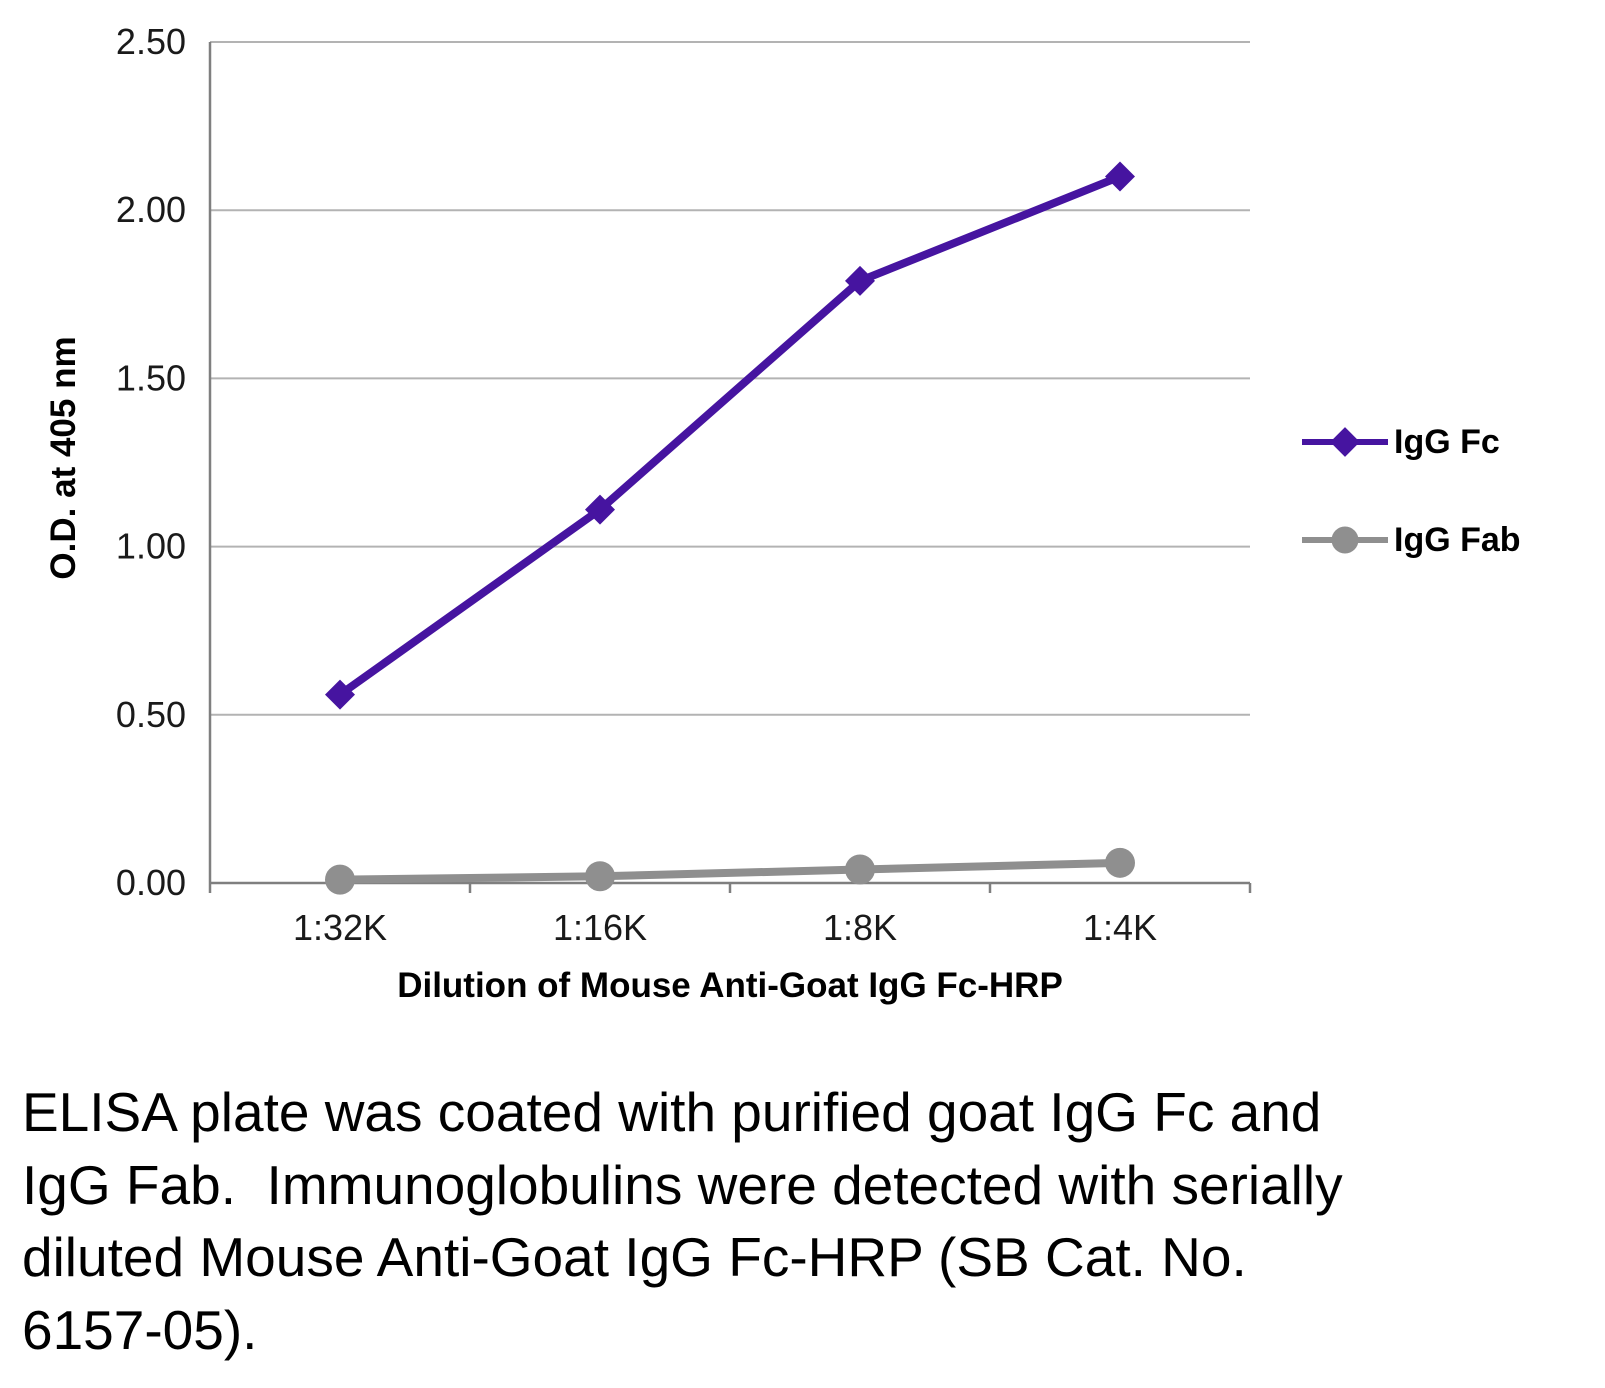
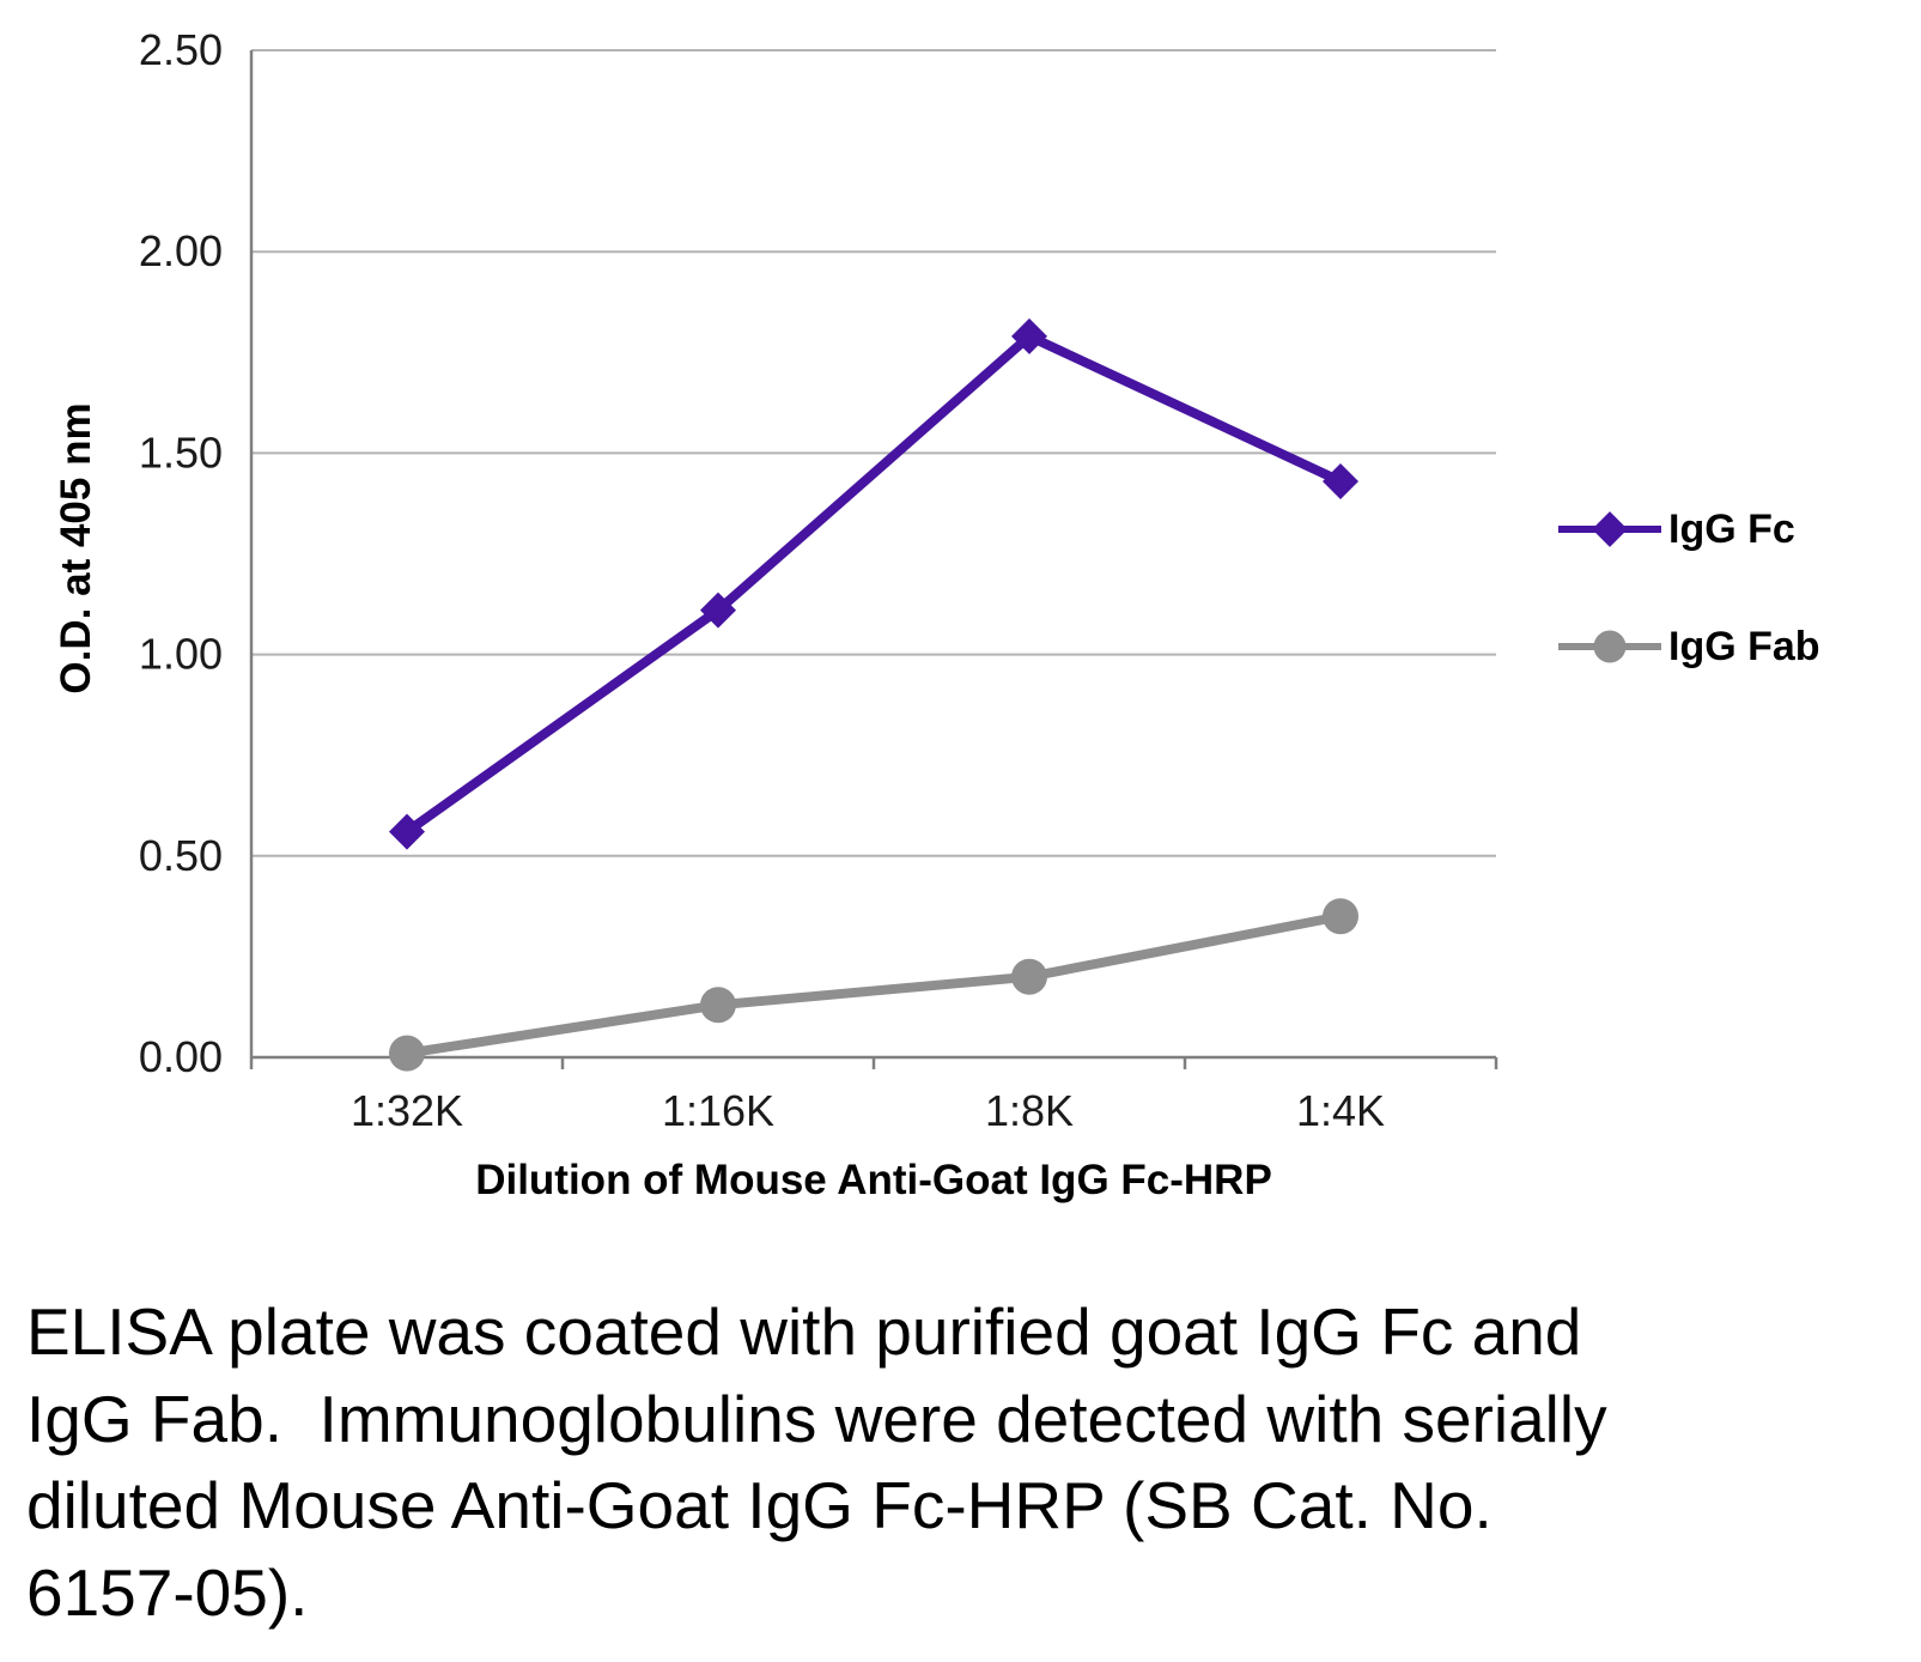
IgG Fab/1:16K: 0.02 -> 0.13
IgG Fab/1:8K: 0.04 -> 0.20
IgG Fc/1:4K: 2.10 -> 1.43
IgG Fab/1:4K: 0.06 -> 0.35
